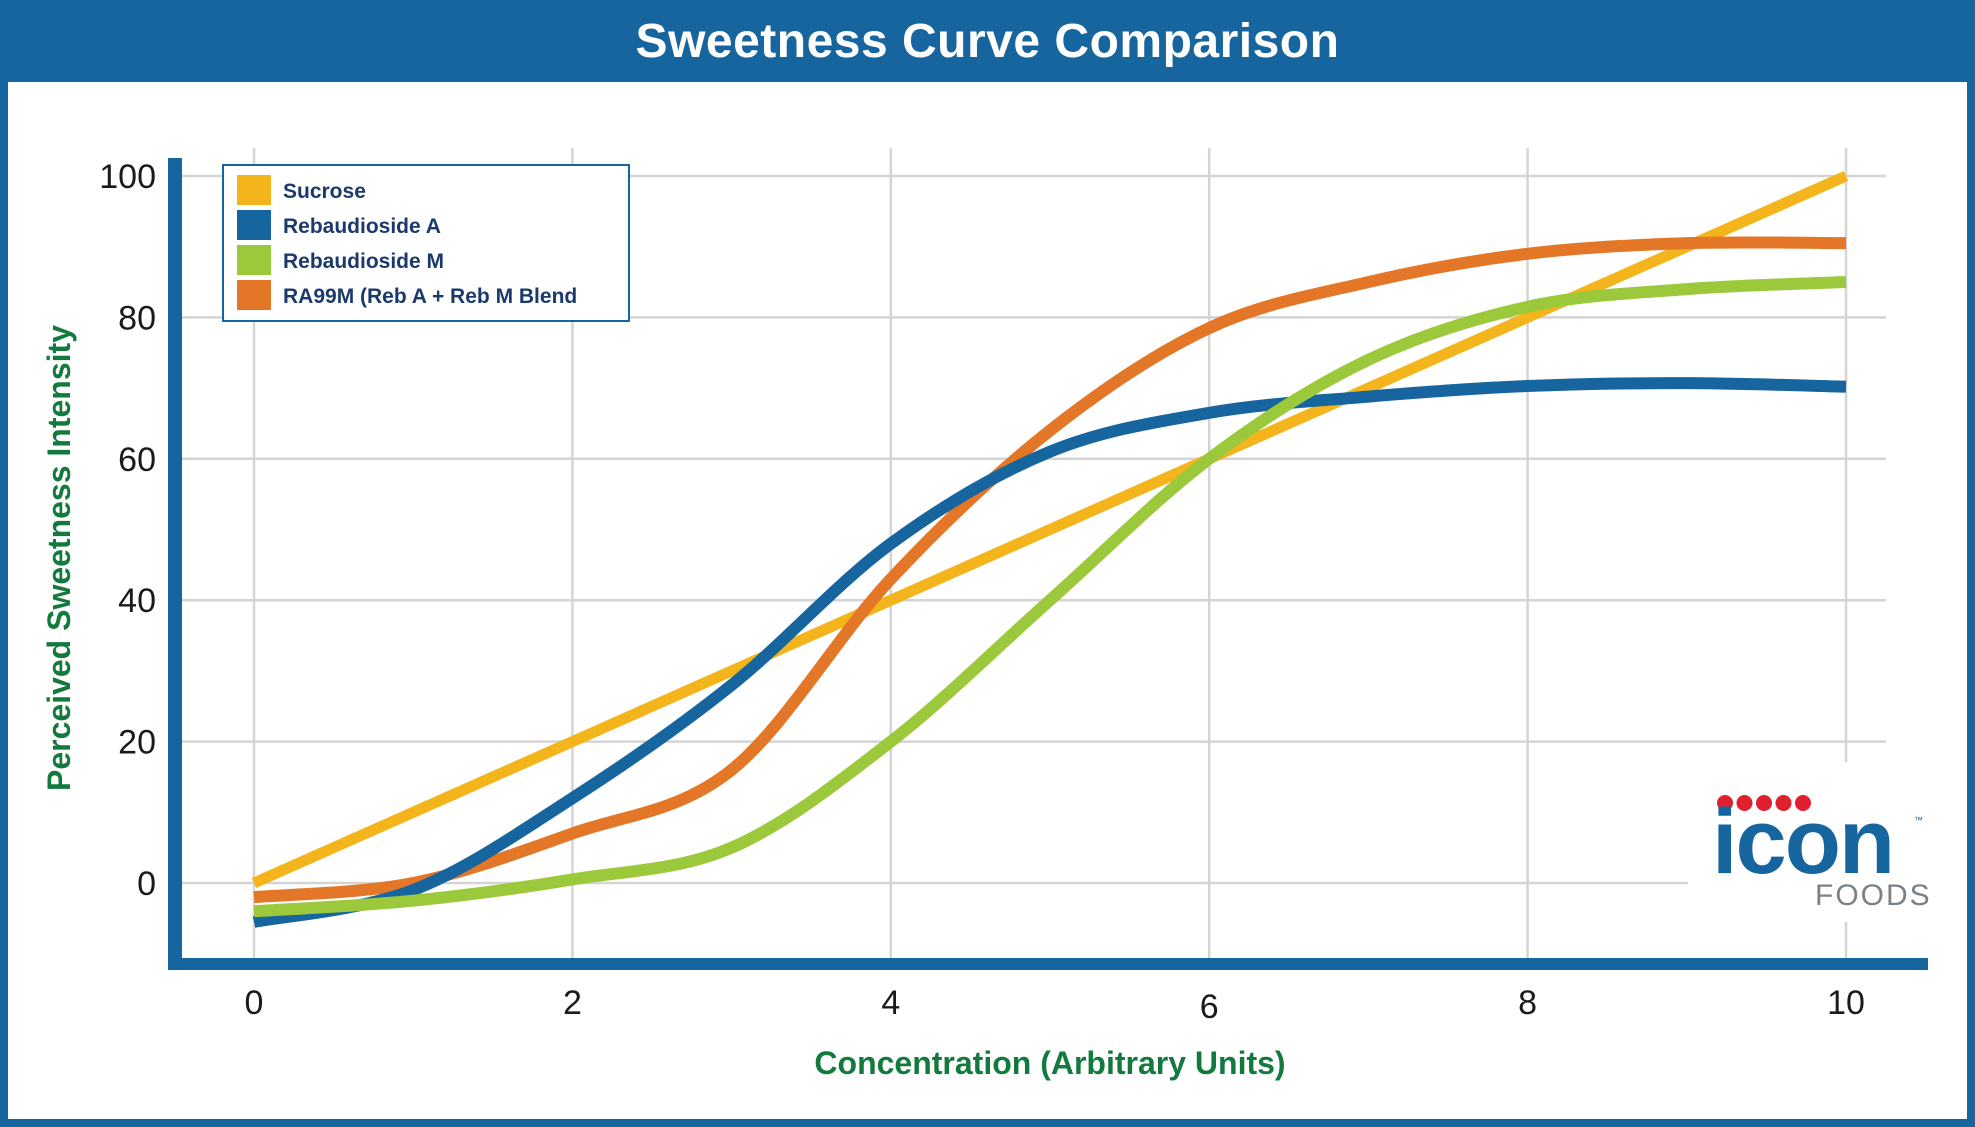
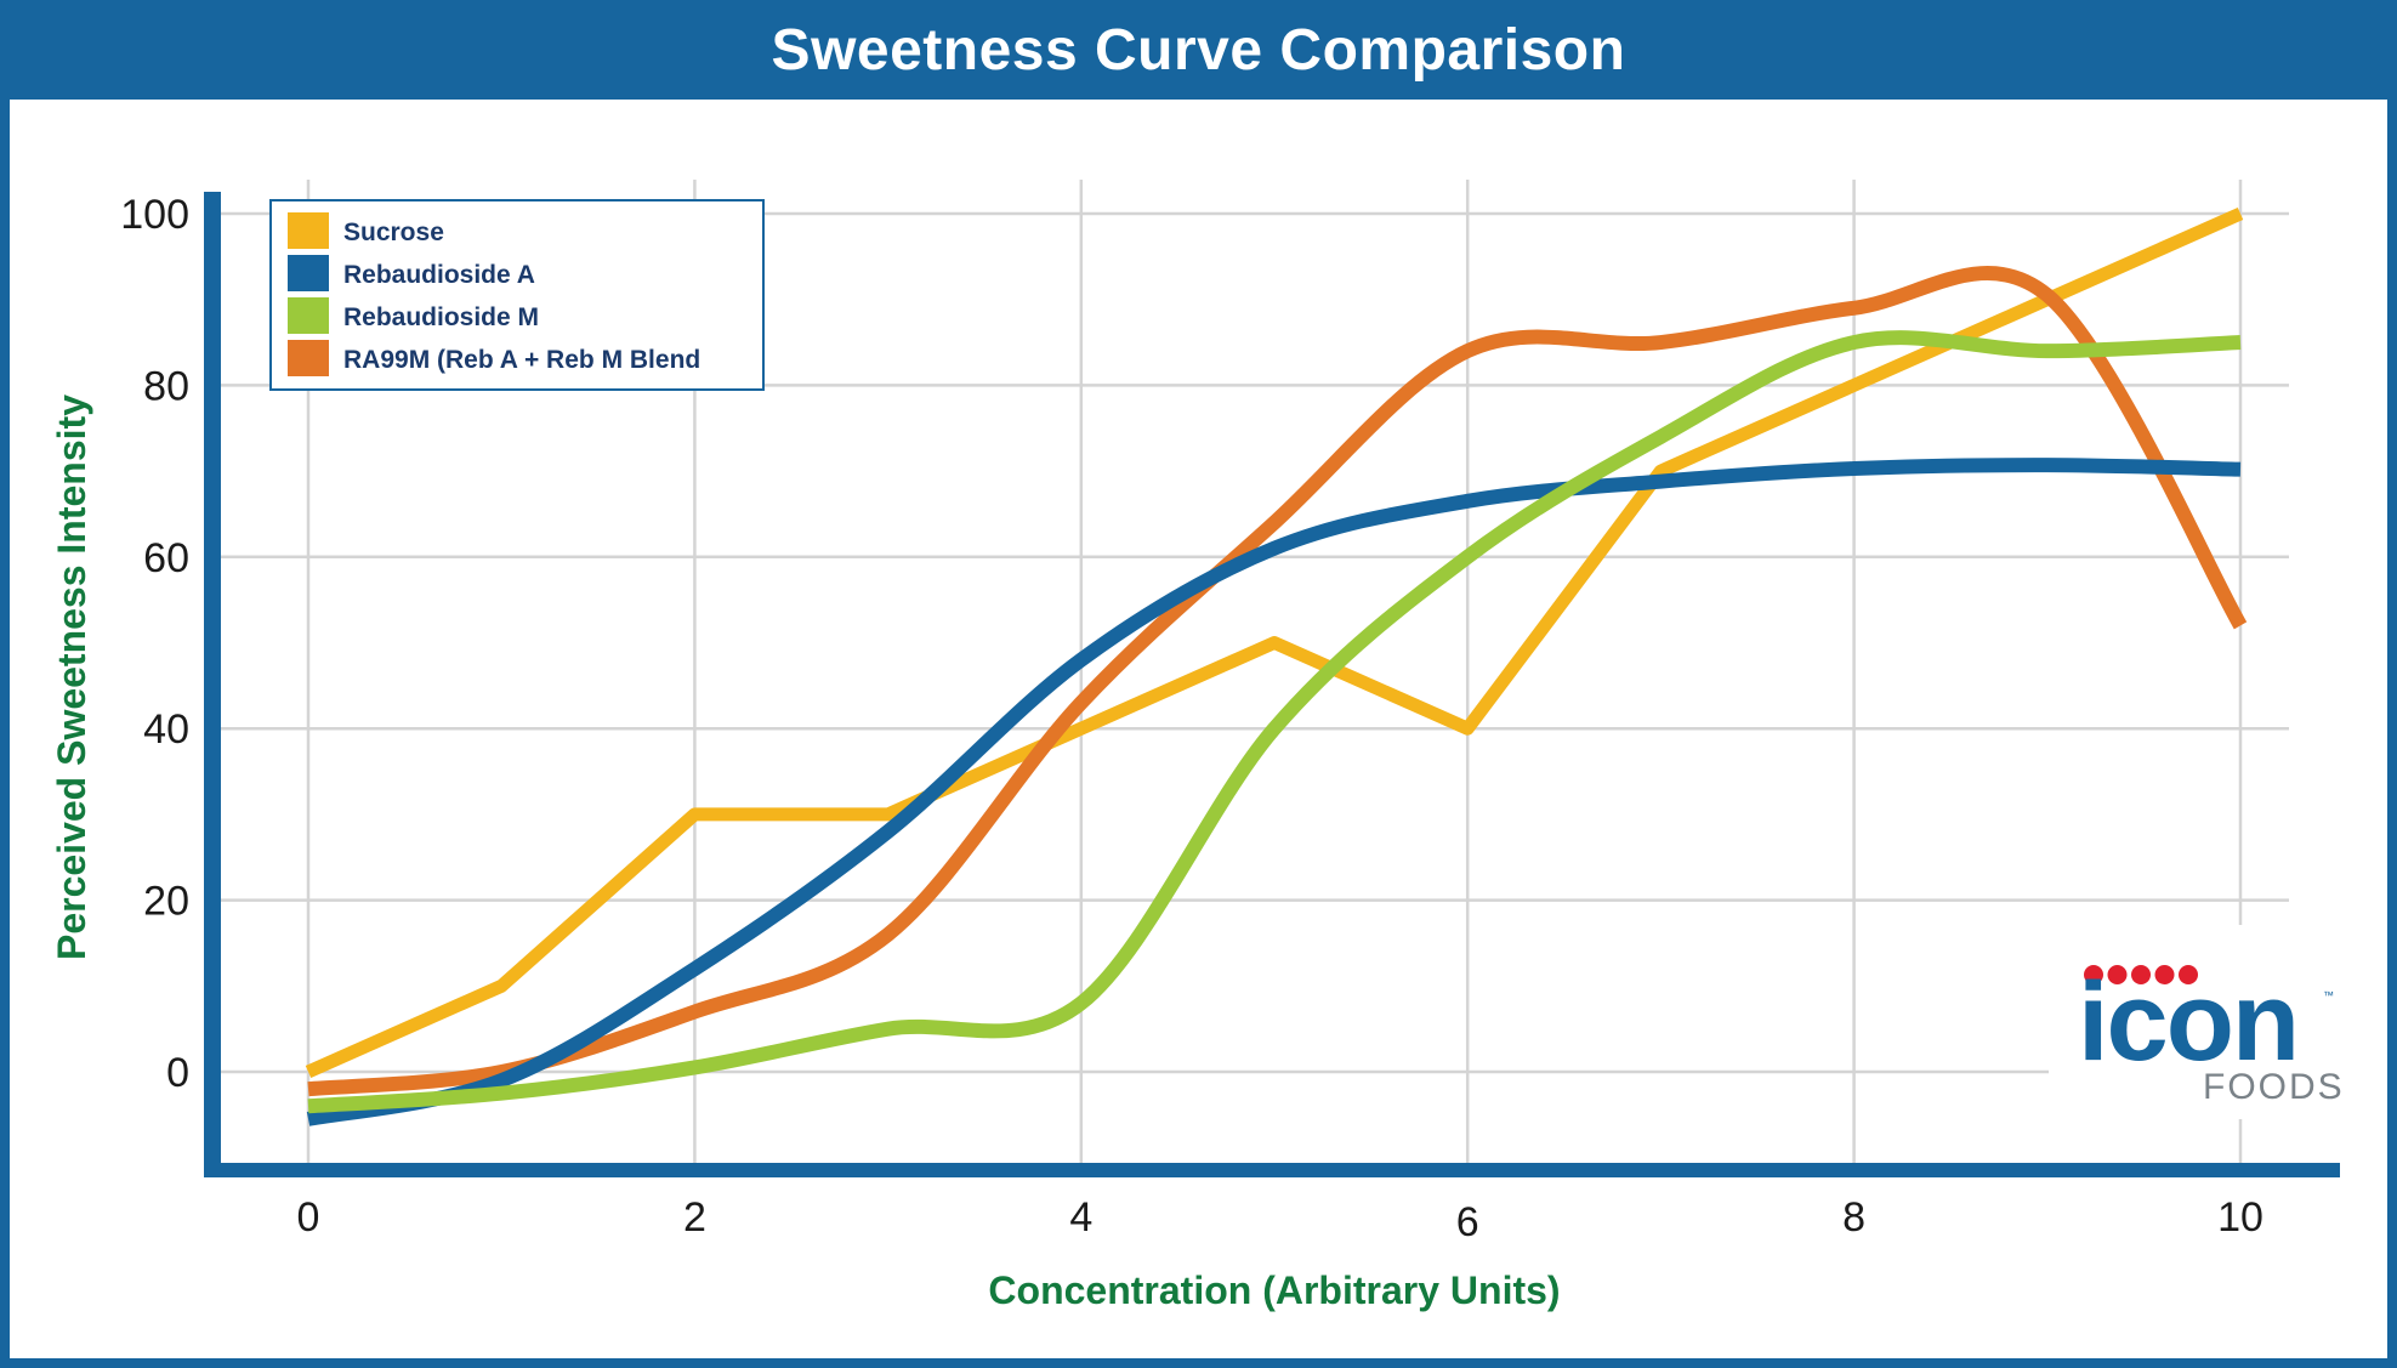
Sucrose/2: 20 -> 30
Rebaudioside M/4: 20 -> 8
Sucrose/6: 60 -> 40
RA99M (Reb A + Reb M Blend/6: 78 -> 84
Rebaudioside M/8: 82 -> 85
RA99M (Reb A + Reb M Blend/10: 90 -> 52
